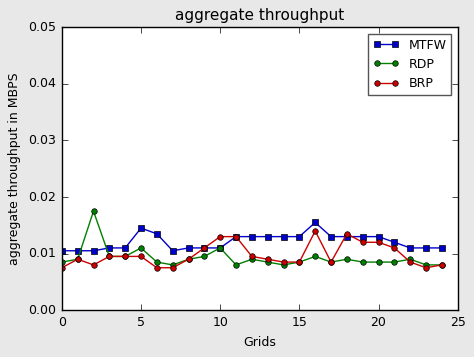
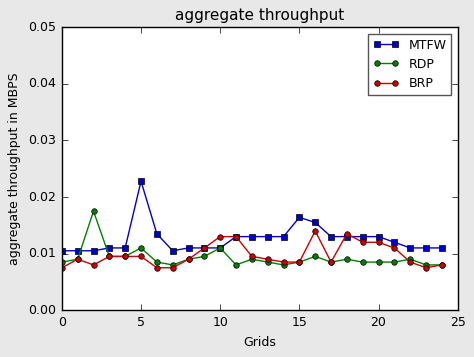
MTFW/5: 0.0145 -> 0.0228
MTFW/15: 0.0130 -> 0.0164
